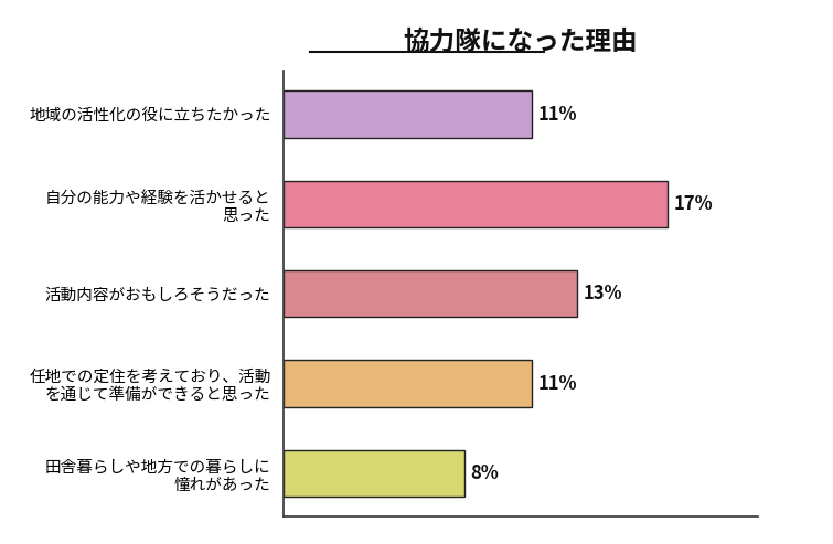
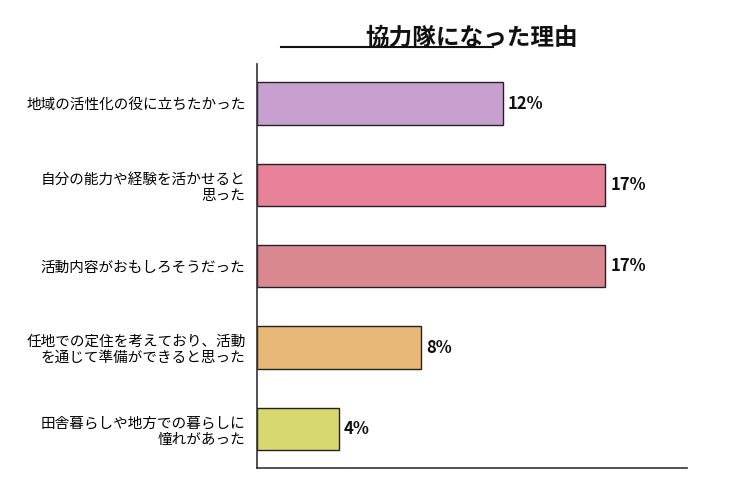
地域の活性化の役に立ちたかった: 11% -> 12%
活動内容がおもしろそうだった: 13% -> 17%
任地での定住を考えており、活動 を通じて準備ができると思った: 11% -> 8%
田舎暮らしや地方での暮らしに 憧れがあった: 8% -> 4%
